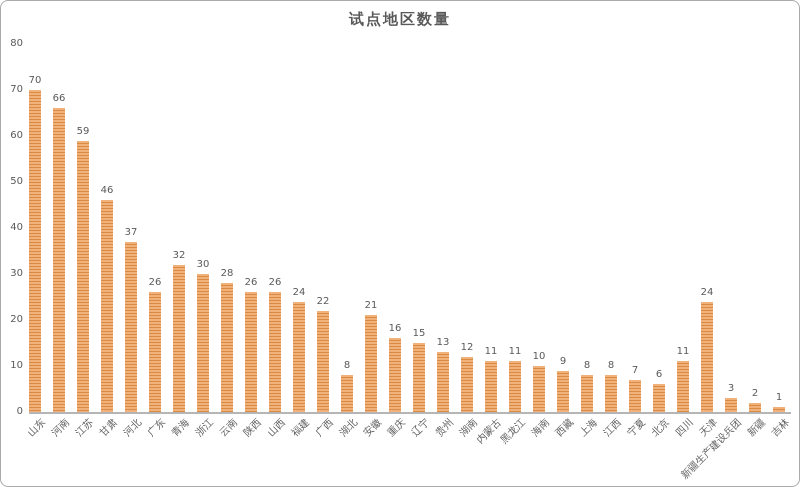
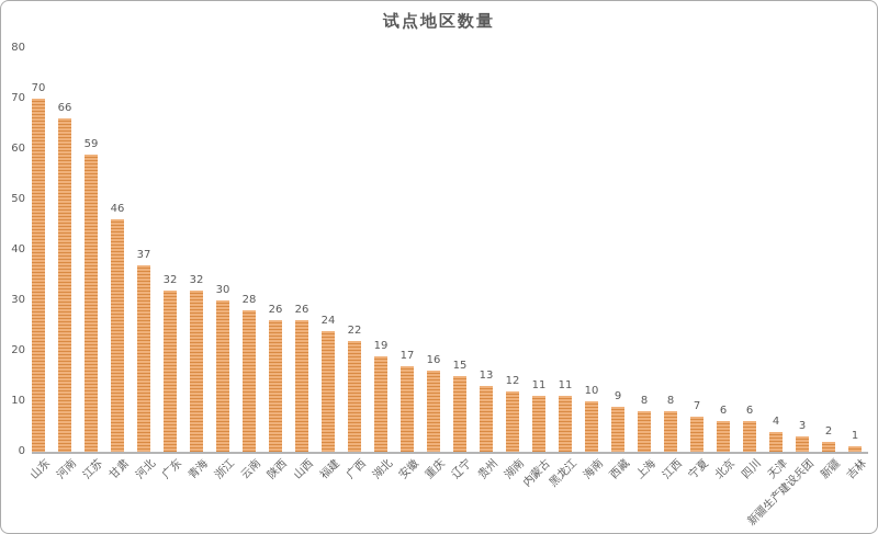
广东: 26 -> 32
湖北: 8 -> 19
安徽: 21 -> 17
四川: 11 -> 6
天津: 24 -> 4
